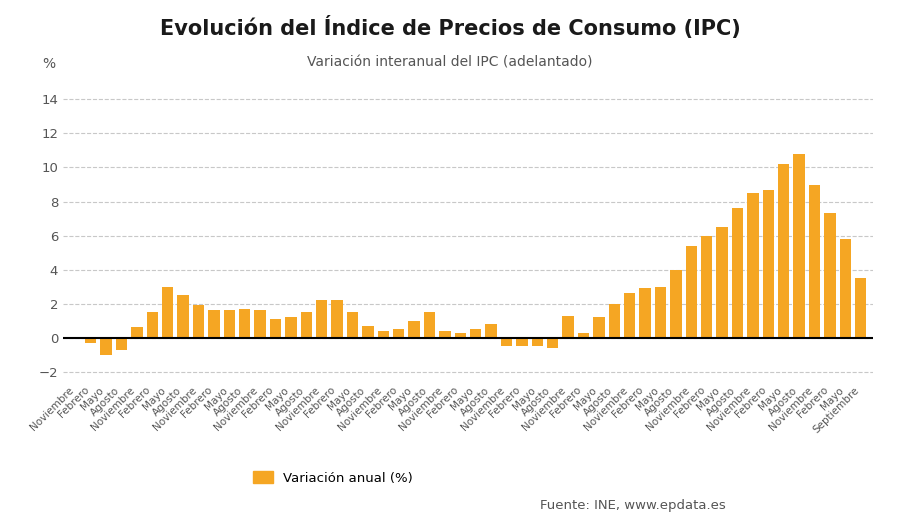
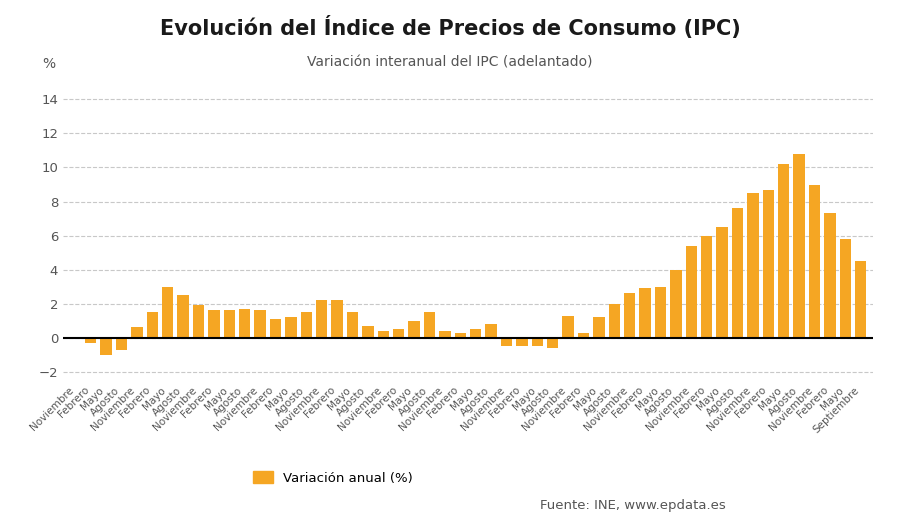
Septiembre: 3.5 -> 4.5
